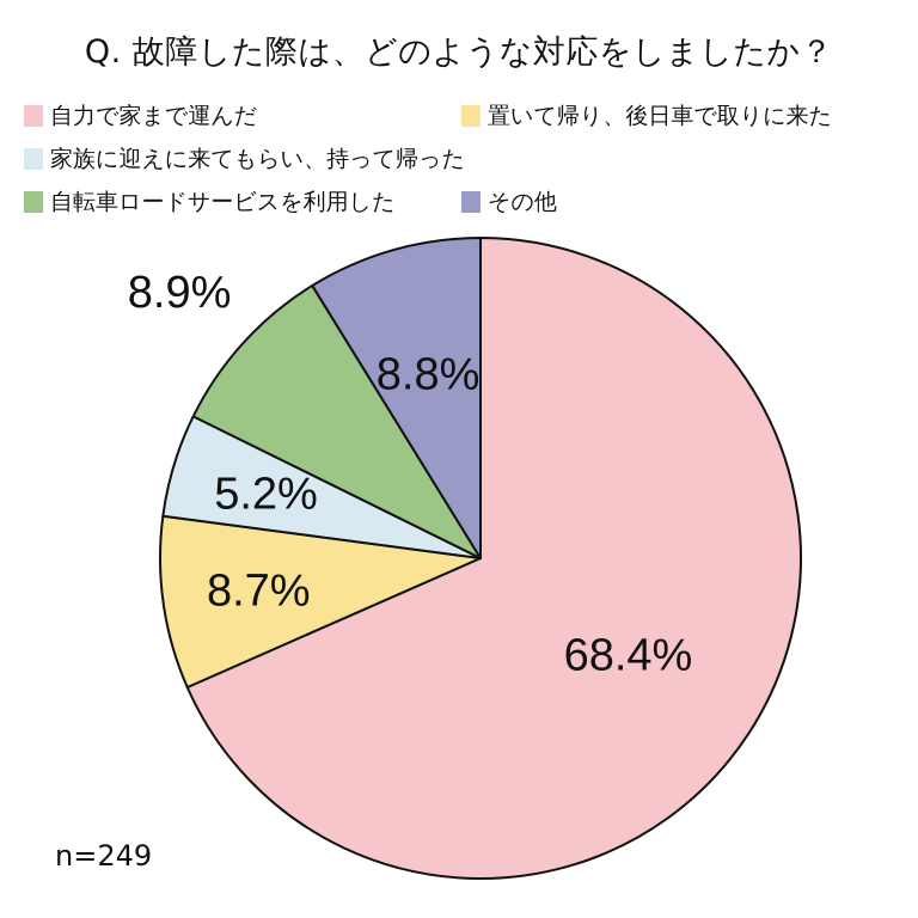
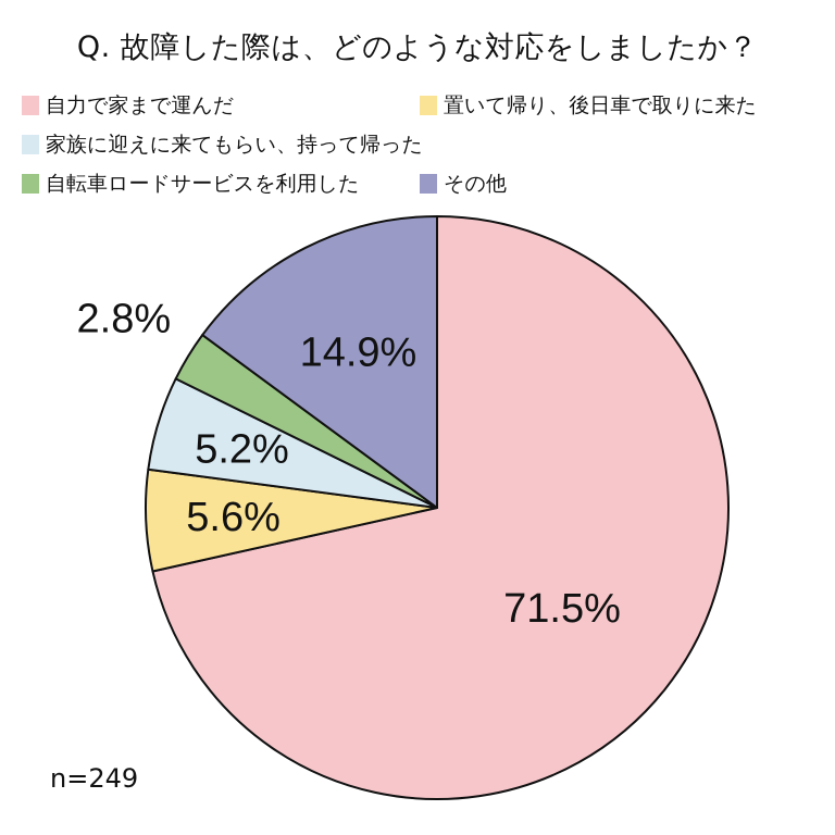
自力で家まで運んだ: 68.4% -> 71.5%
置いて帰り、後日車で取りに来た: 8.7% -> 5.6%
自転車ロードサービスを利用した: 8.9% -> 2.8%
その他: 8.8% -> 14.9%
